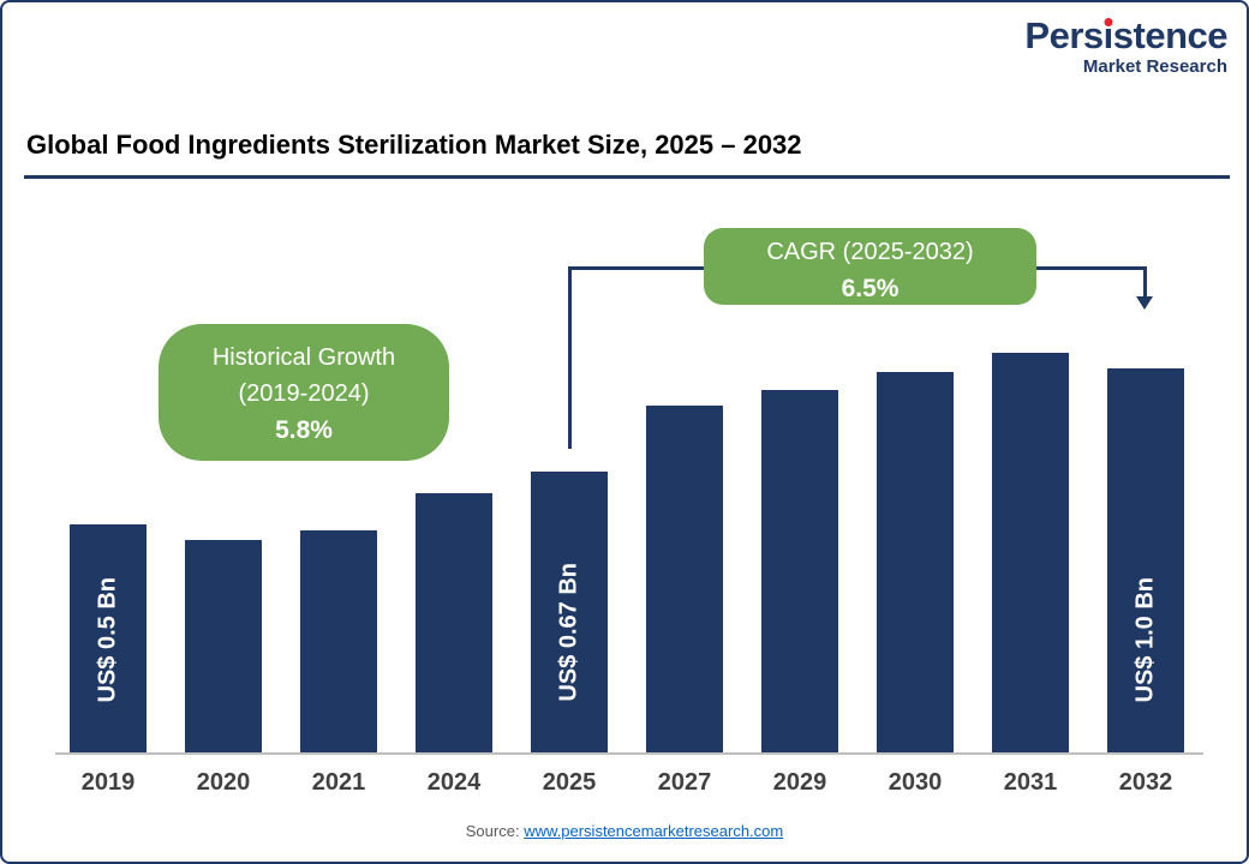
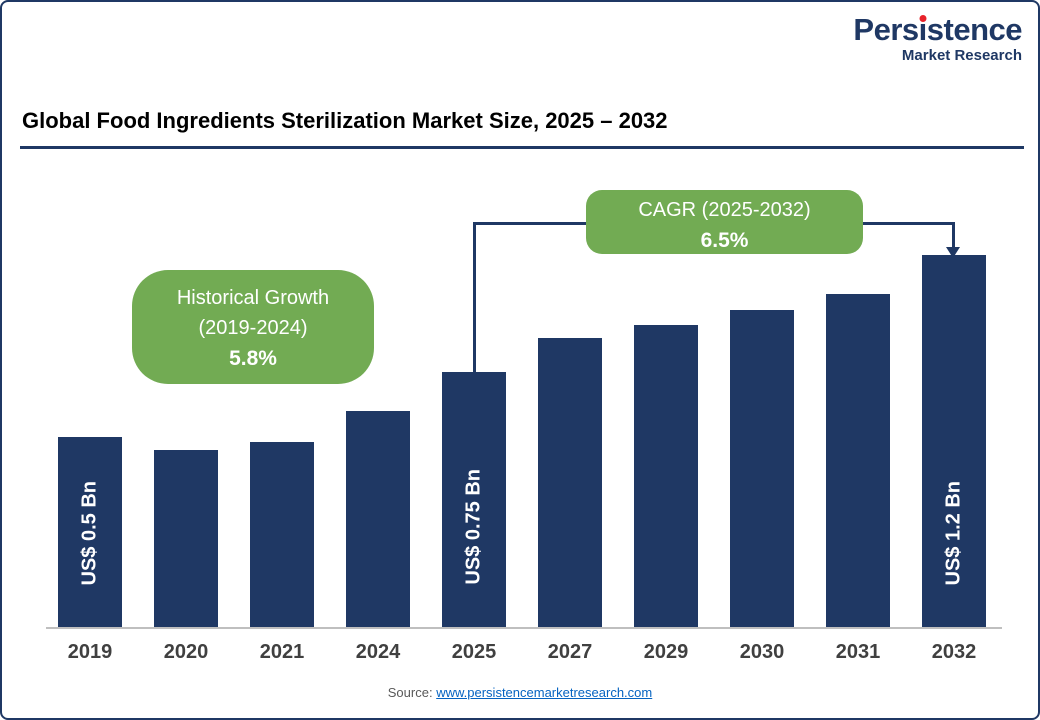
2025: 0.67 -> 0.75
2032: 1.0 -> 1.2
